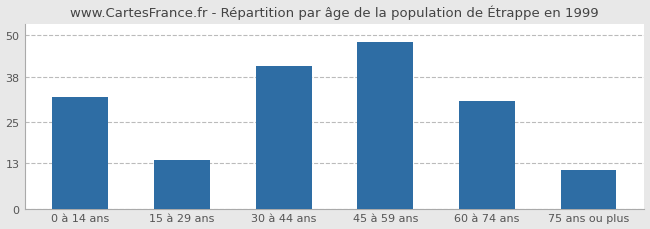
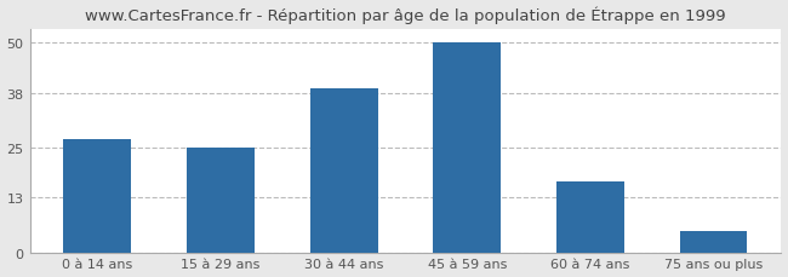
0 à 14 ans: 32 -> 27
15 à 29 ans: 14 -> 25
30 à 44 ans: 41 -> 39
45 à 59 ans: 48 -> 50
60 à 74 ans: 31 -> 17
75 ans ou plus: 11 -> 5
